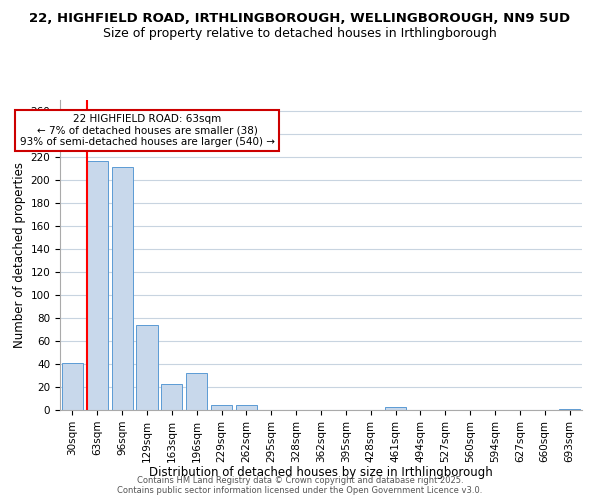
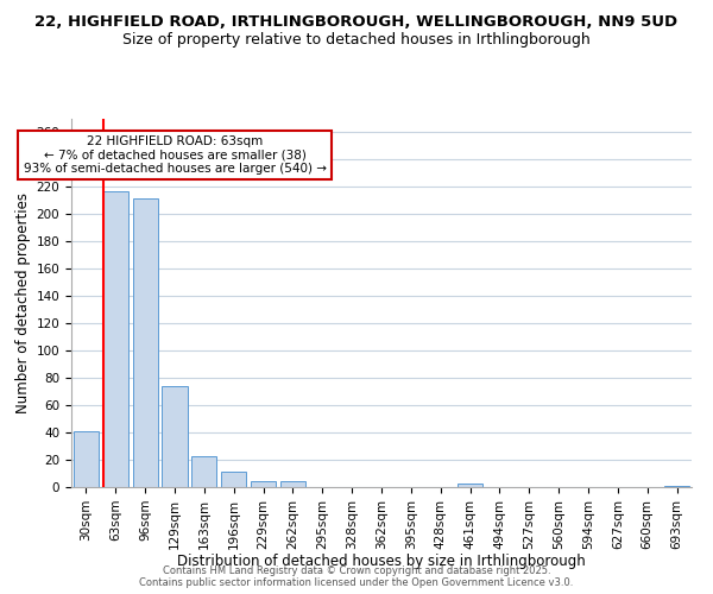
196sqm: 32 -> 11
